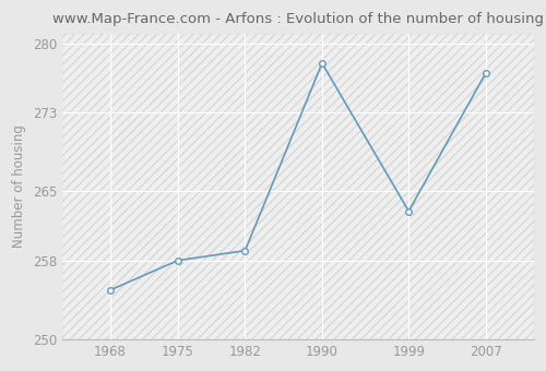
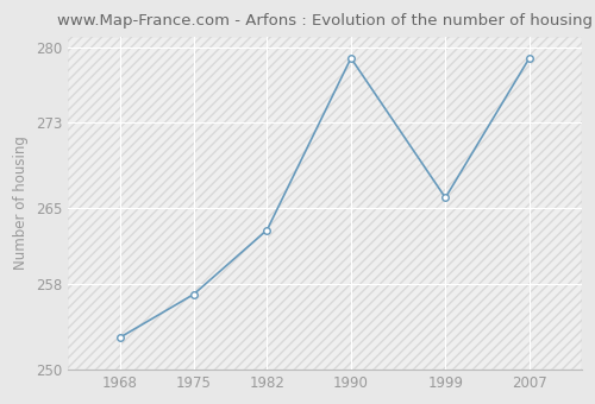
1968: 255 -> 253
1975: 258 -> 257
1982: 259 -> 263
1990: 278 -> 279
1999: 263 -> 266
2007: 277 -> 279
